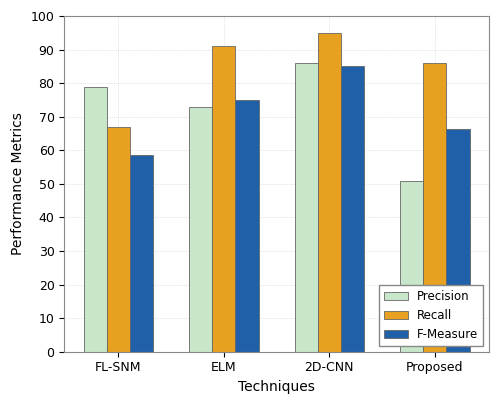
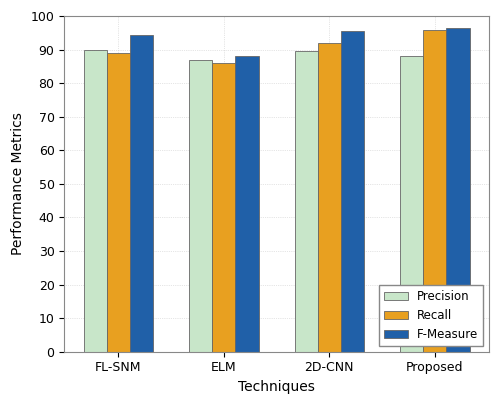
Precision/FL-SNM: 79.0 -> 90.0
Recall/FL-SNM: 67 -> 89
F-Measure/FL-SNM: 58.5 -> 94.5
Precision/ELM: 73.0 -> 87.0
Recall/ELM: 91 -> 86
F-Measure/ELM: 75.0 -> 88.0
Precision/2D-CNN: 86.0 -> 89.5
Recall/2D-CNN: 95 -> 92
F-Measure/2D-CNN: 85.0 -> 95.5
Precision/Proposed: 51.0 -> 88.0
Recall/Proposed: 86 -> 96
F-Measure/Proposed: 66.5 -> 96.5
